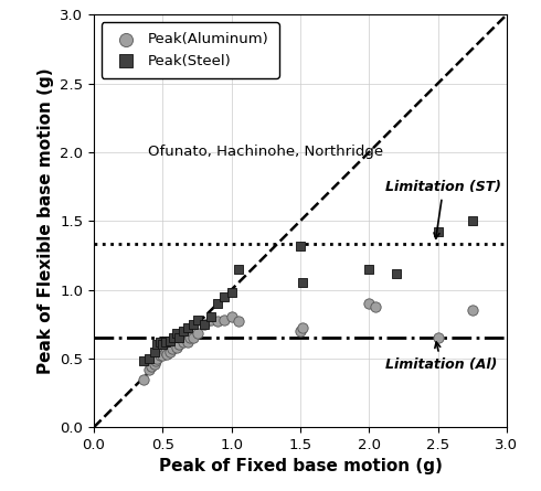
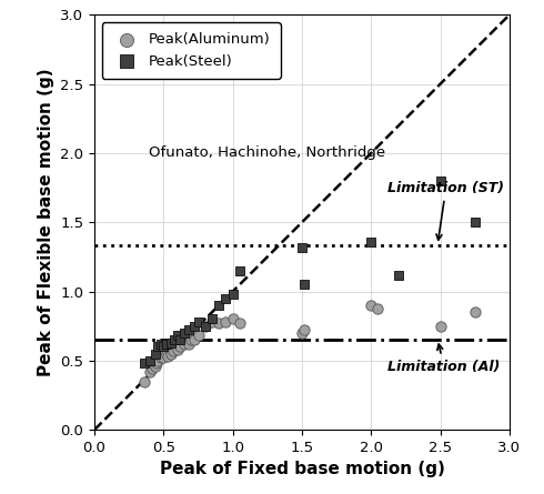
Peak(Steel)/2.0: 1.15 -> 1.36
Peak(Aluminum)/2.5: 0.65 -> 0.75
Peak(Steel)/2.5: 1.42 -> 1.80
